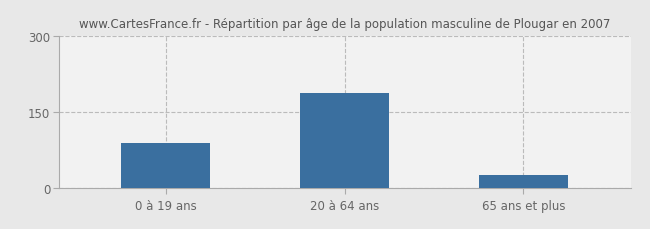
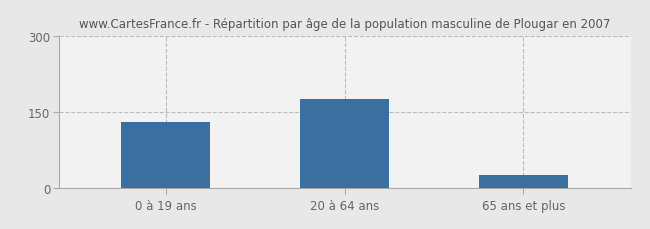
0 à 19 ans: 88 -> 130
20 à 64 ans: 186 -> 175
